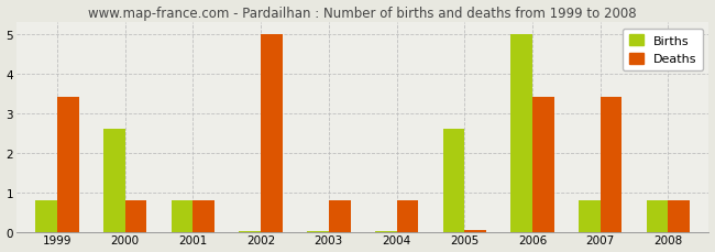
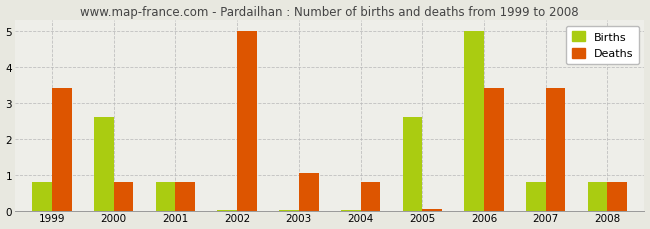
Deaths/2003: 0.80 -> 1.05
